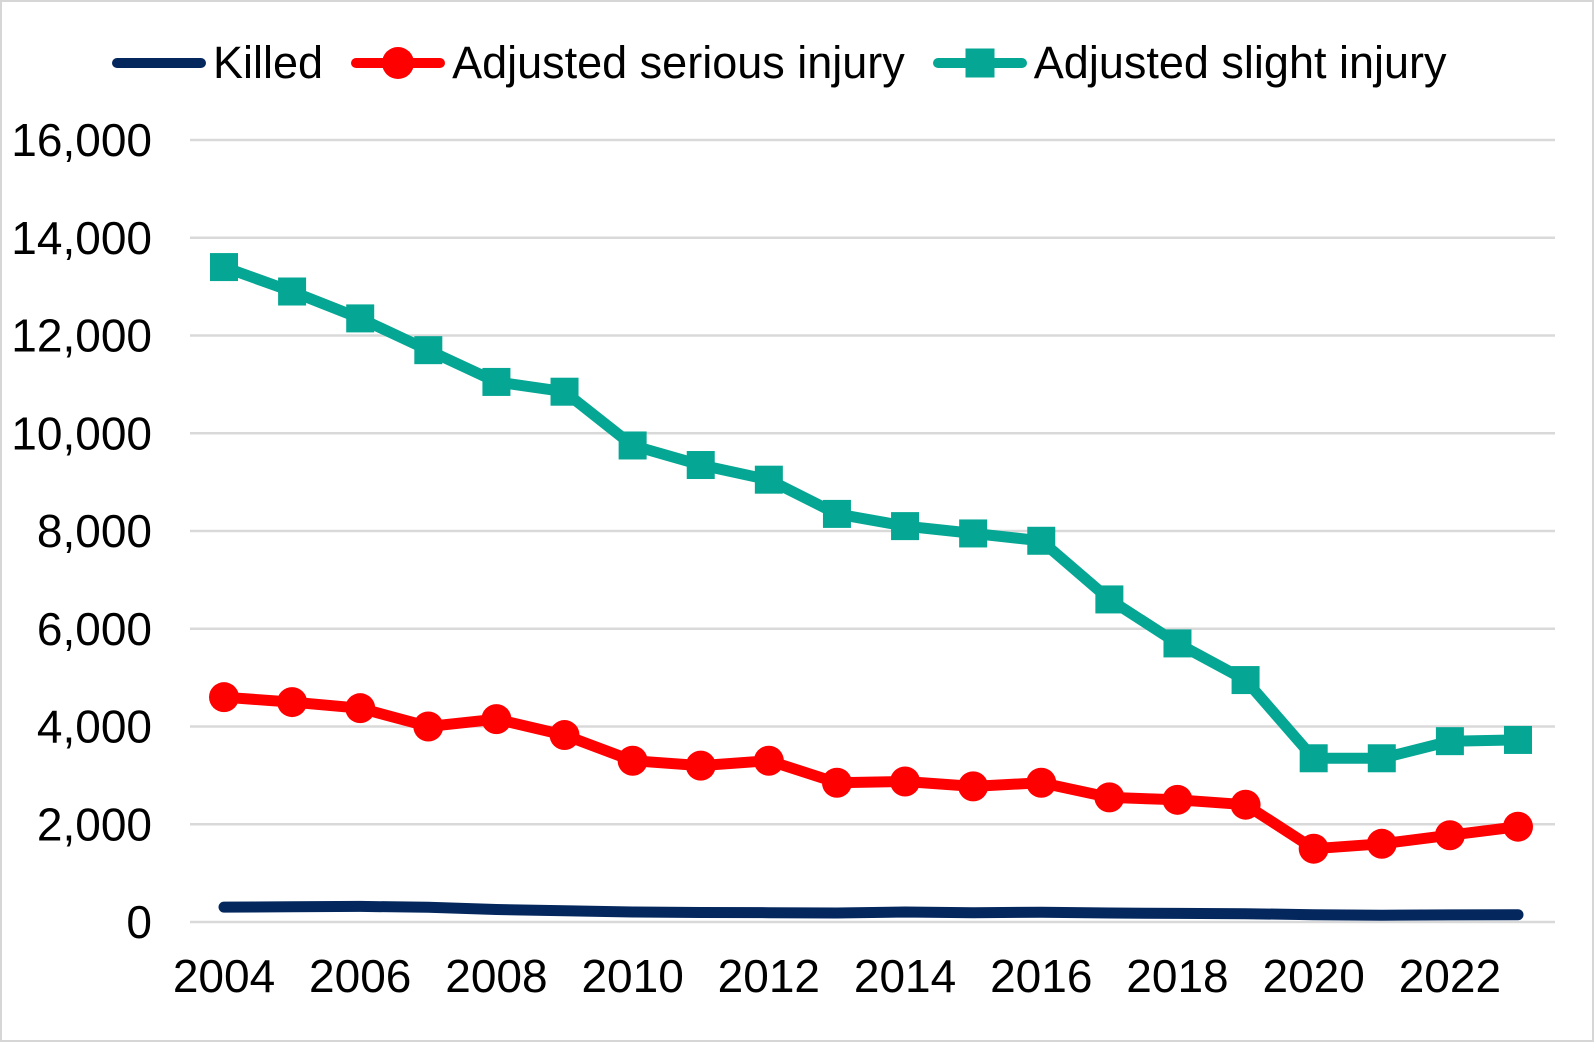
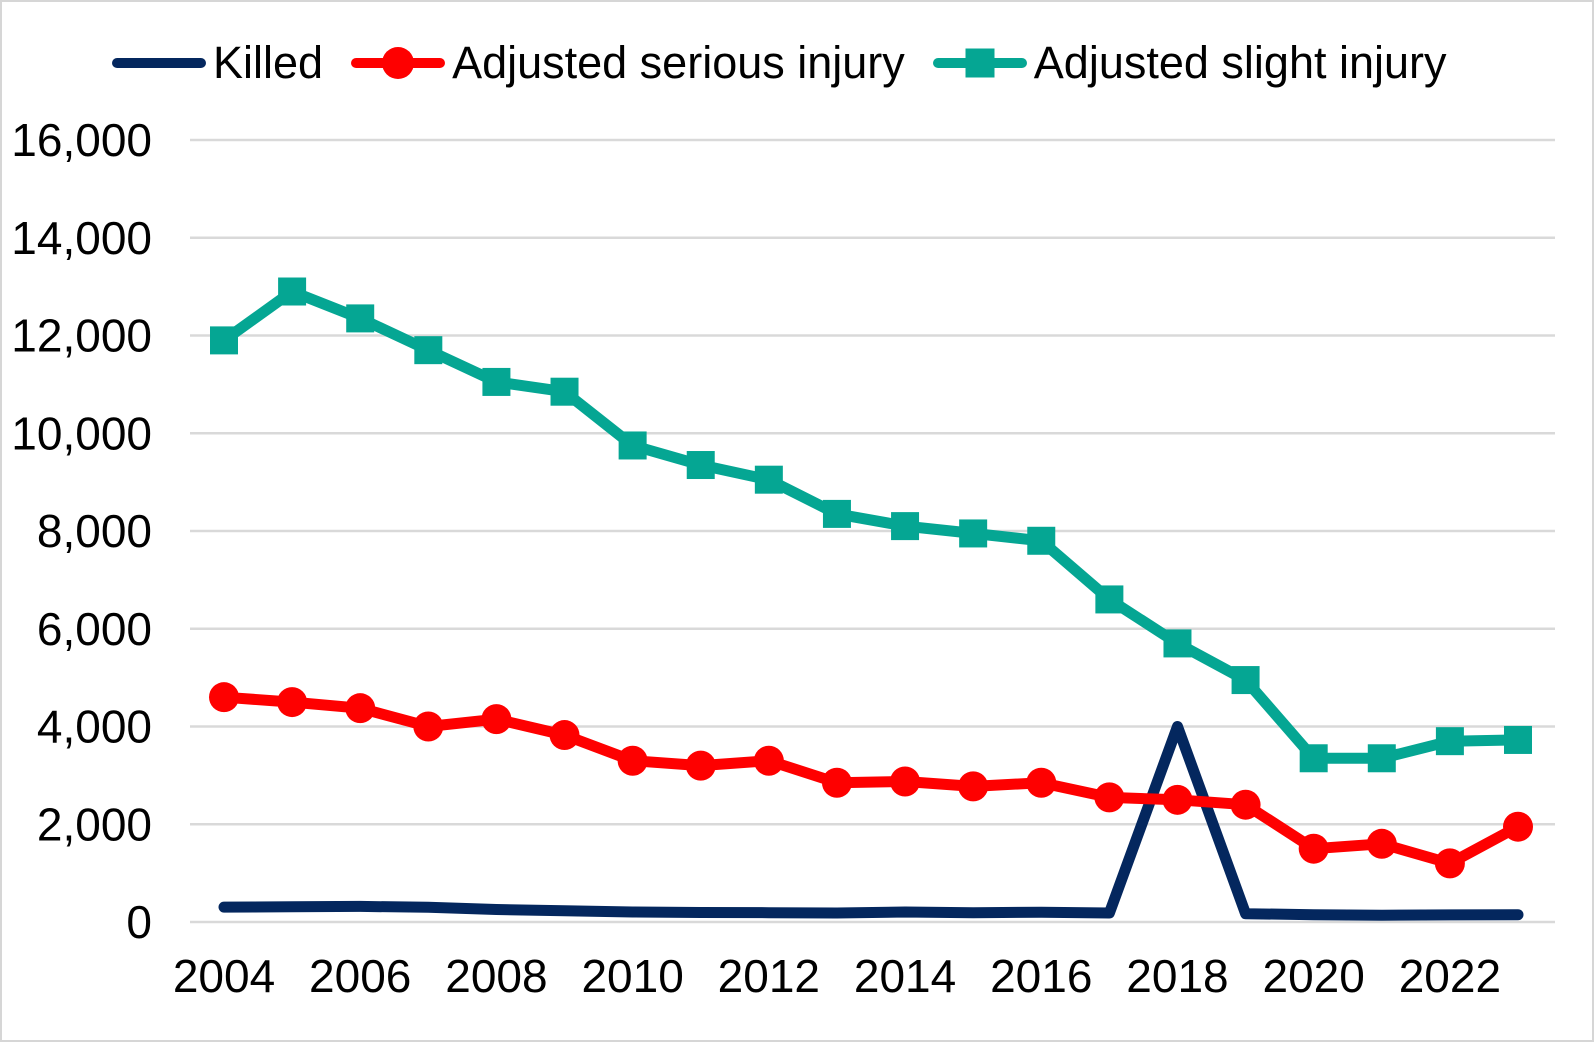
Adjusted slight injury/2004: 13400 -> 11900
Killed/2018: 200 -> 4000
Adjusted serious injury/2022: 1800 -> 1200
